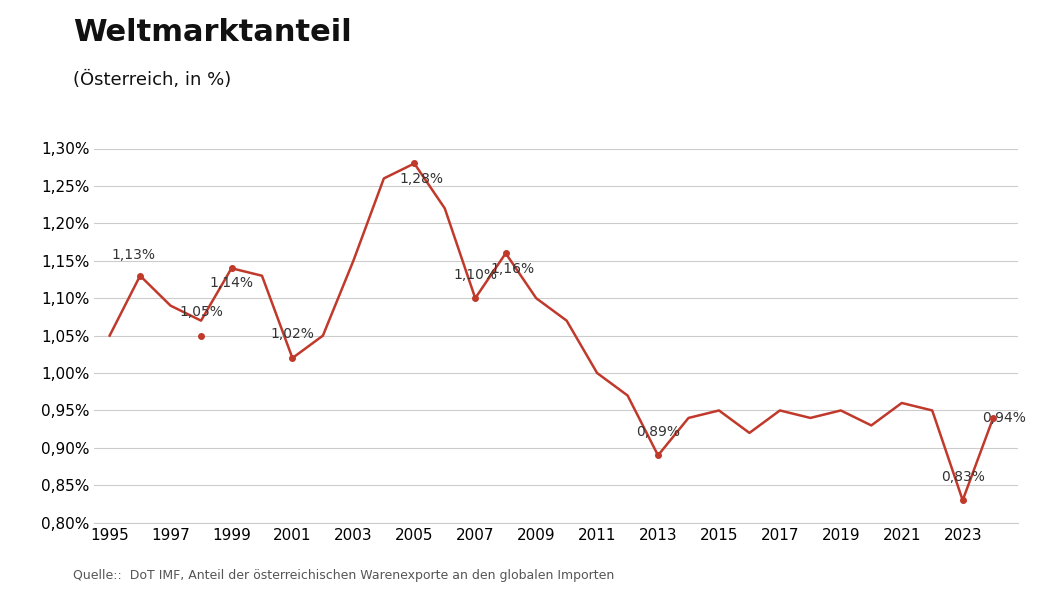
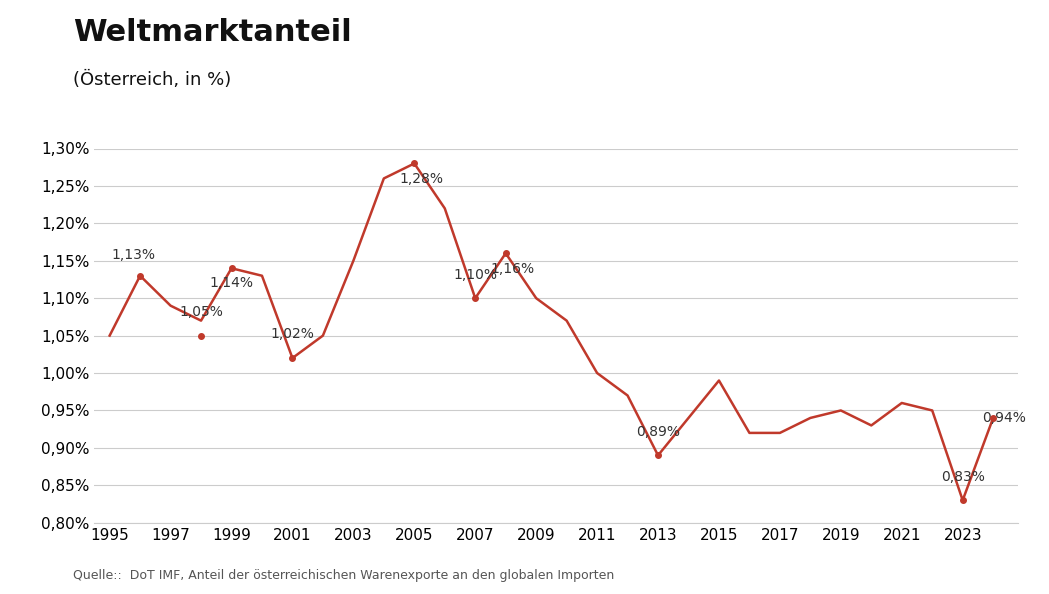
2015: 0,95% -> 0,99%
2017: 0,95% -> 0,92%
